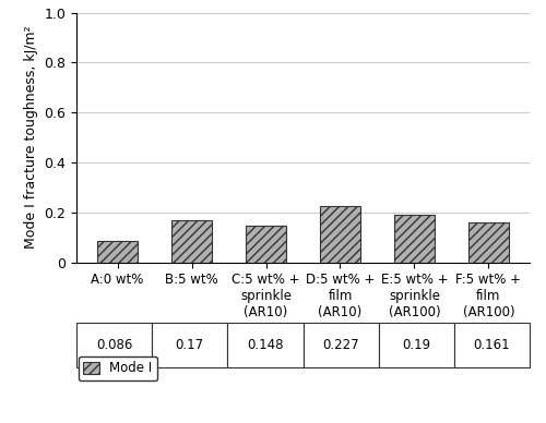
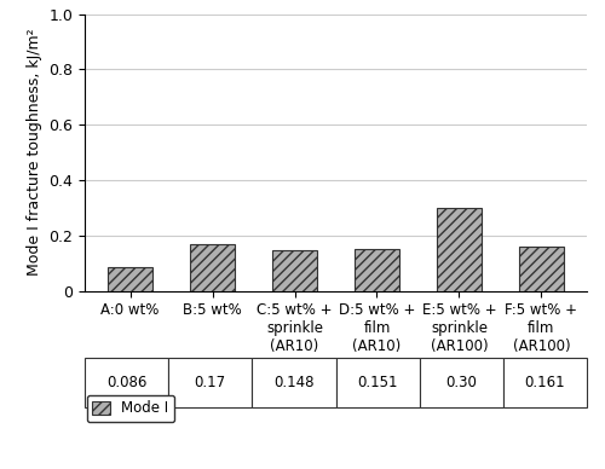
D:5 wt% + film (AR10): 0.227 -> 0.151
E:5 wt% + sprinkle (AR100): 0.19 -> 0.30
